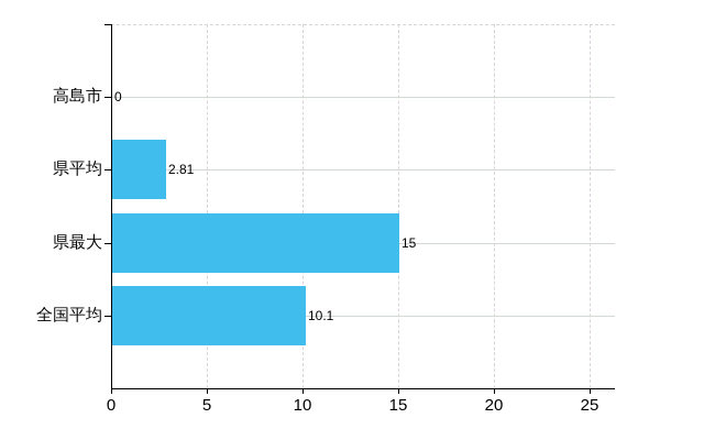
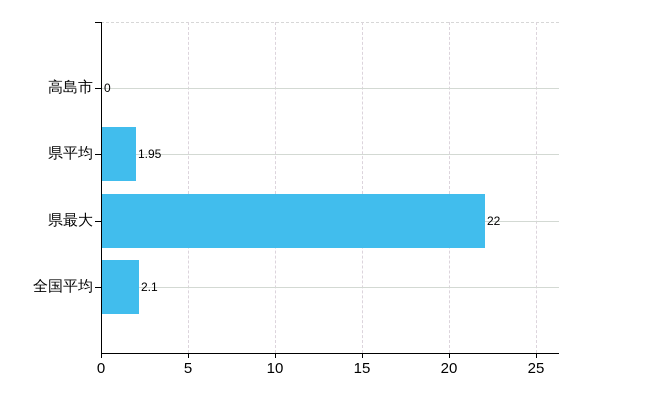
県平均: 2.81 -> 1.95
県最大: 15 -> 22
全国平均: 10.1 -> 2.1
